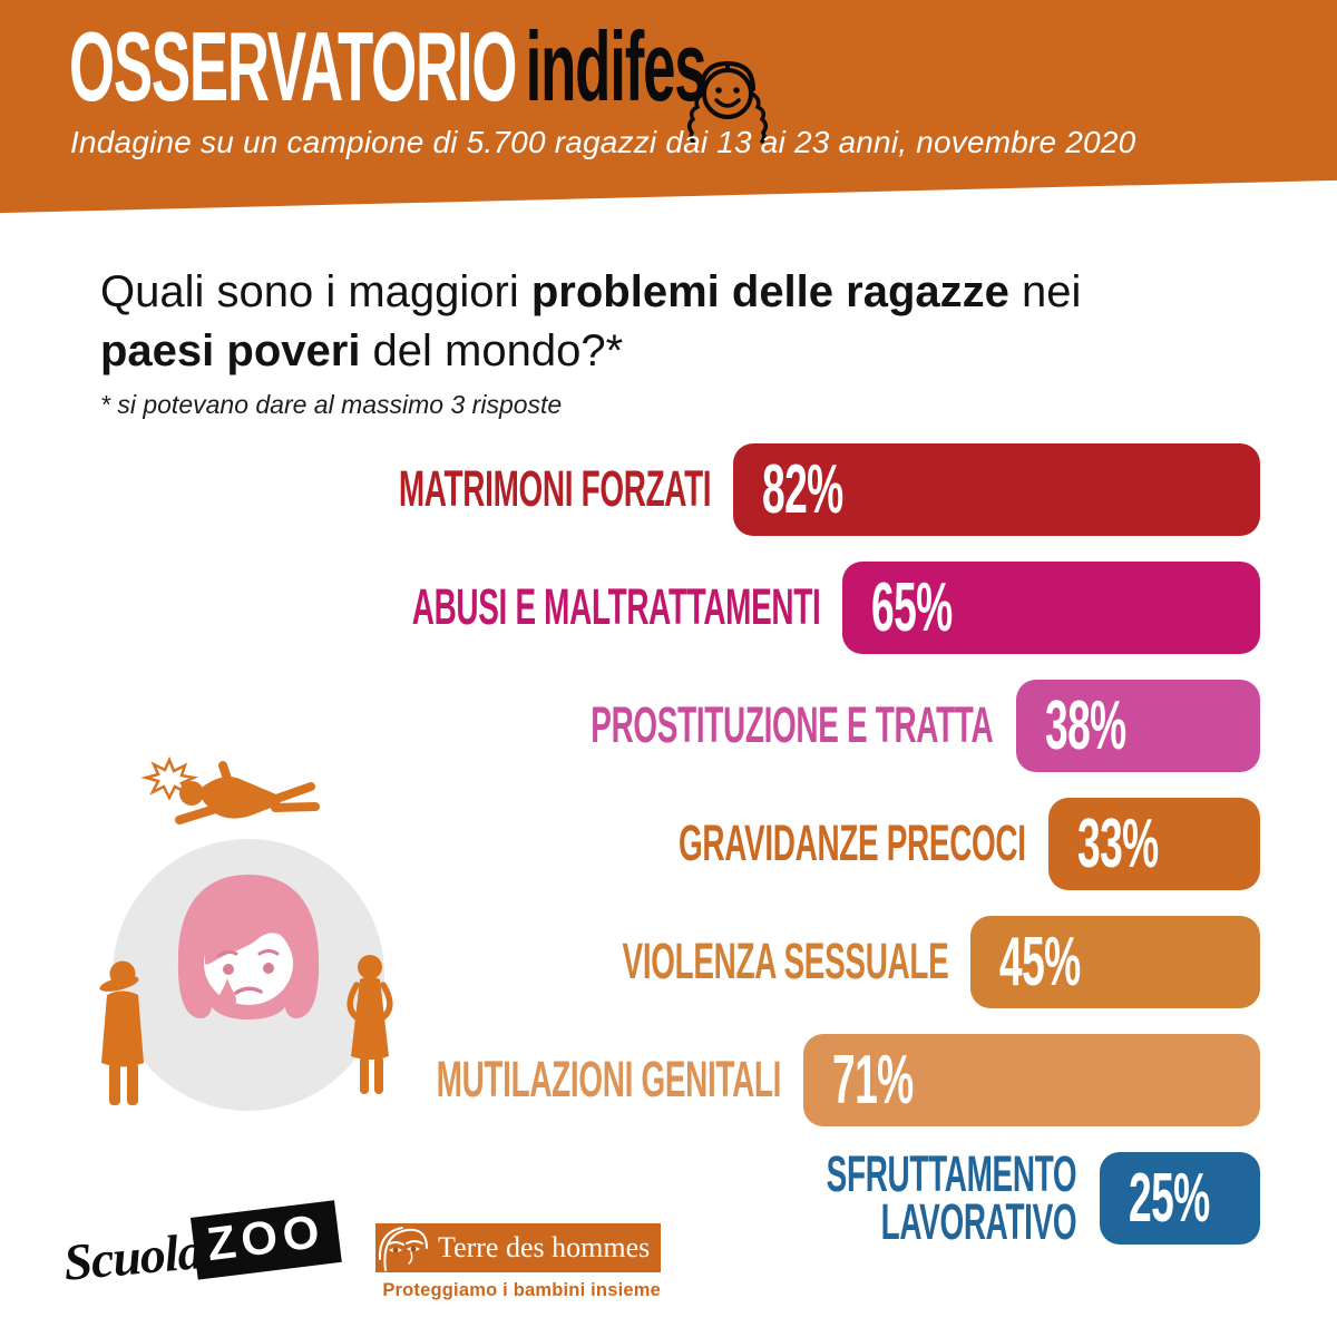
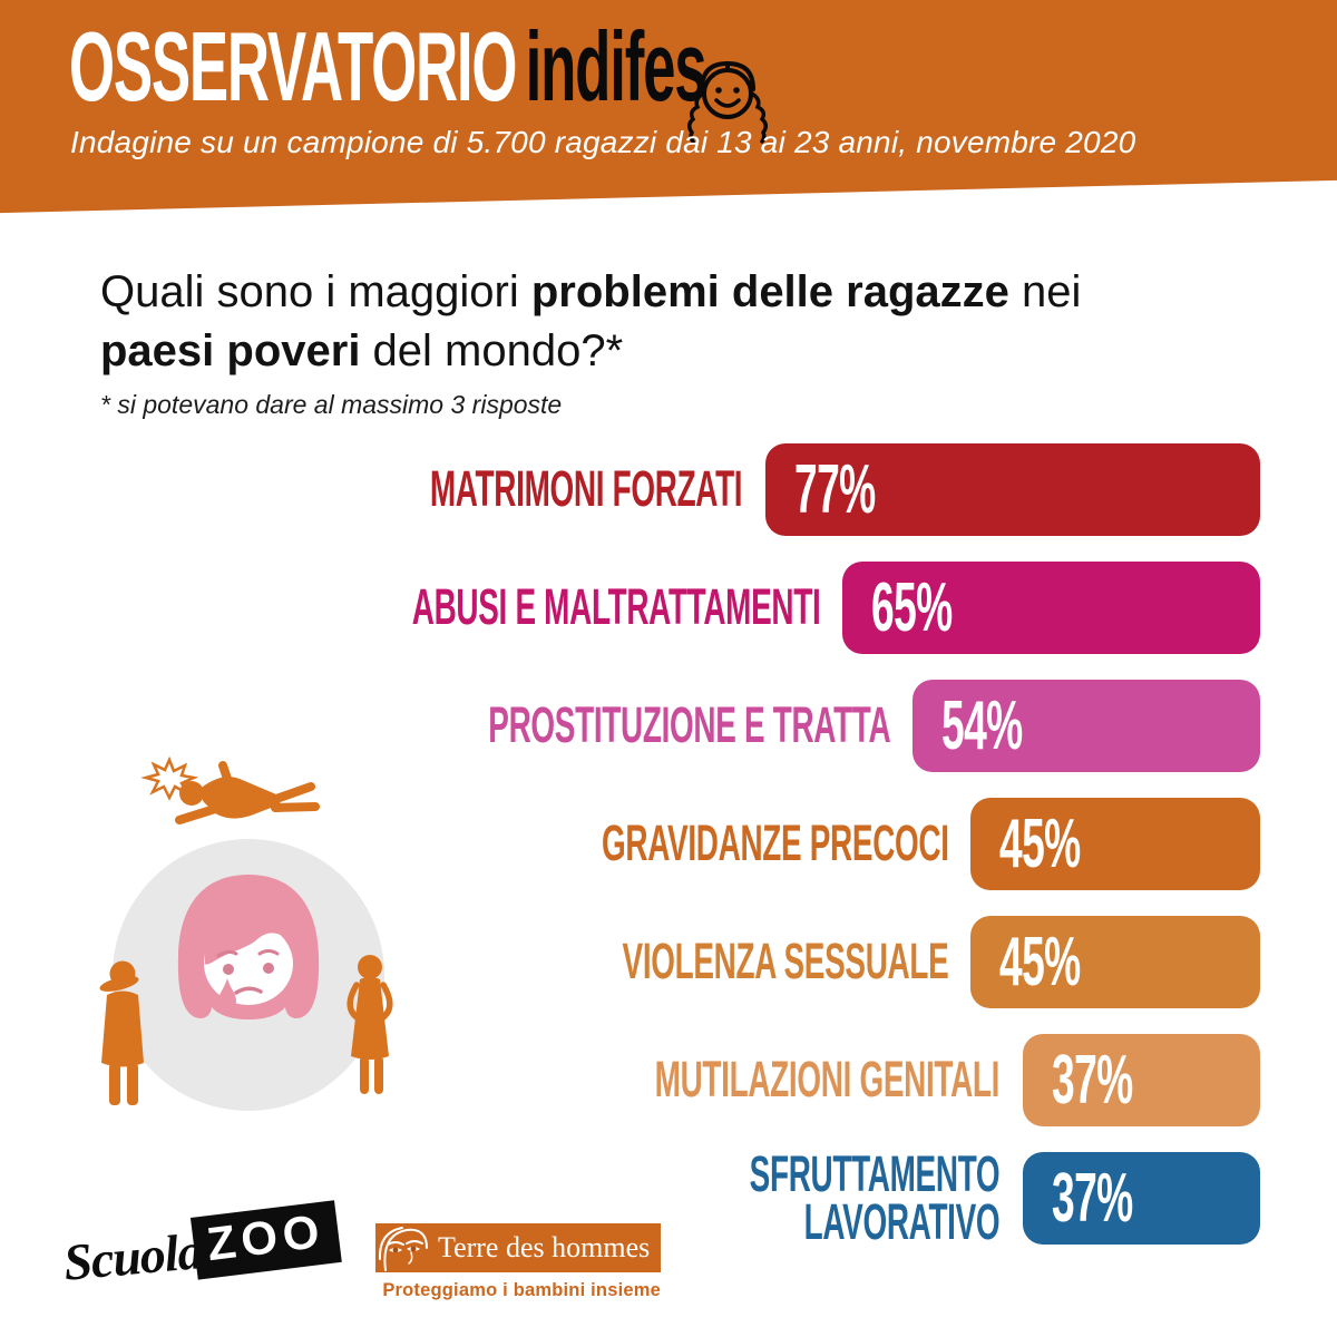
MATRIMONI FORZATI: 82% -> 77%
PROSTITUZIONE E TRATTA: 38% -> 54%
GRAVIDANZE PRECOCI: 33% -> 45%
MUTILAZIONI GENITALI: 71% -> 37%
SFRUTTAMENTO LAVORATIVO: 25% -> 37%
